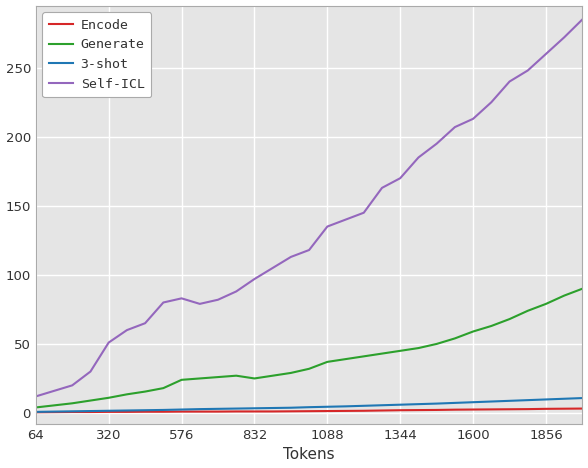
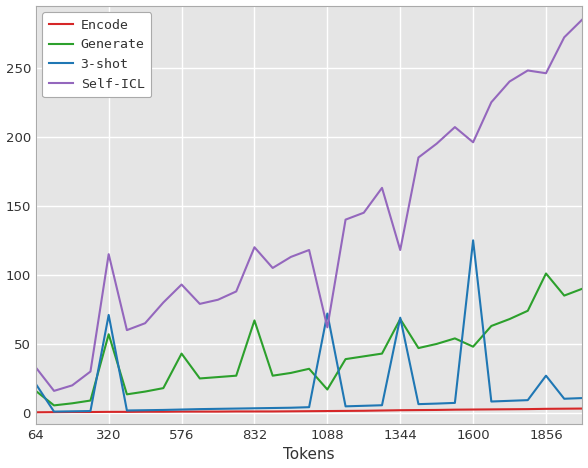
Generate/64: 4 -> 16
3-shot/64: 1 -> 21
Self-ICL/64: 12 -> 33
Generate/320: 11 -> 57
3-shot/320: 2 -> 71
Self-ICL/320: 51 -> 115
Generate/576: 24 -> 43
Self-ICL/576: 83 -> 93
Generate/832: 25 -> 67
Self-ICL/832: 97 -> 120
Generate/1088: 37 -> 17
3-shot/1088: 4 -> 72
Self-ICL/1088: 135 -> 62
Generate/1344: 45 -> 68
3-shot/1344: 6 -> 69
Self-ICL/1344: 170 -> 118
Generate/1600: 59 -> 48
3-shot/1600: 8 -> 125
Self-ICL/1600: 213 -> 196
Generate/1856: 79 -> 101
3-shot/1856: 10 -> 27
Self-ICL/1856: 260 -> 246
